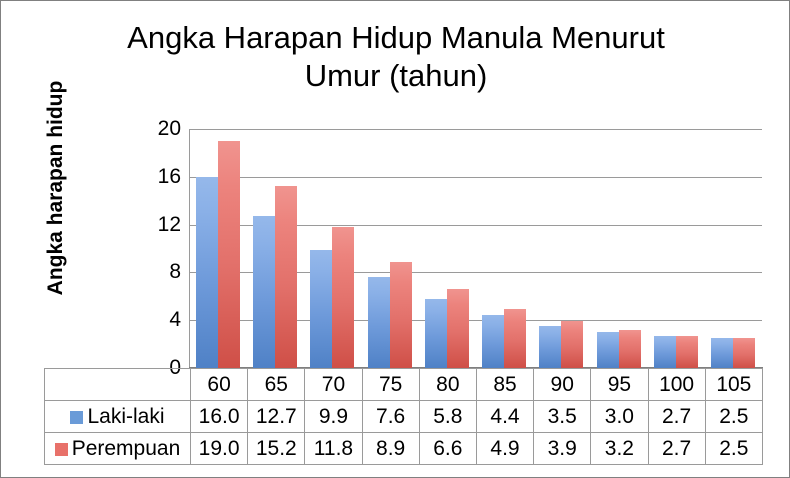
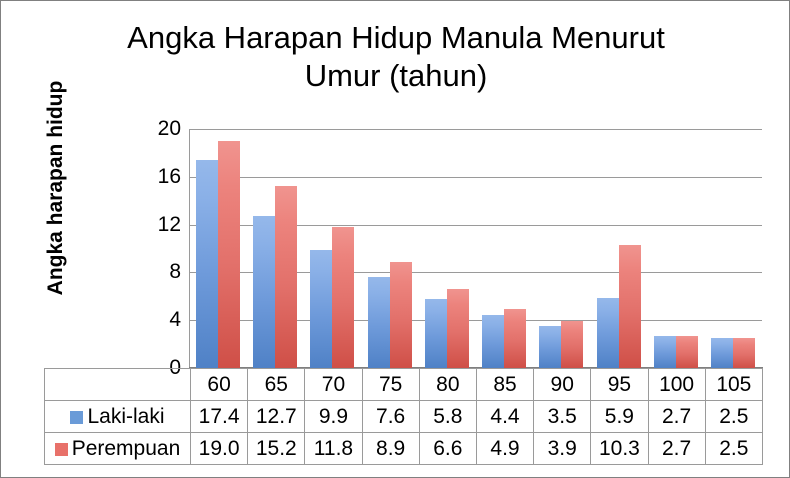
Laki-laki/60: 16.0 -> 17.4
Laki-laki/95: 3.0 -> 5.9
Perempuan/95: 3.2 -> 10.3
